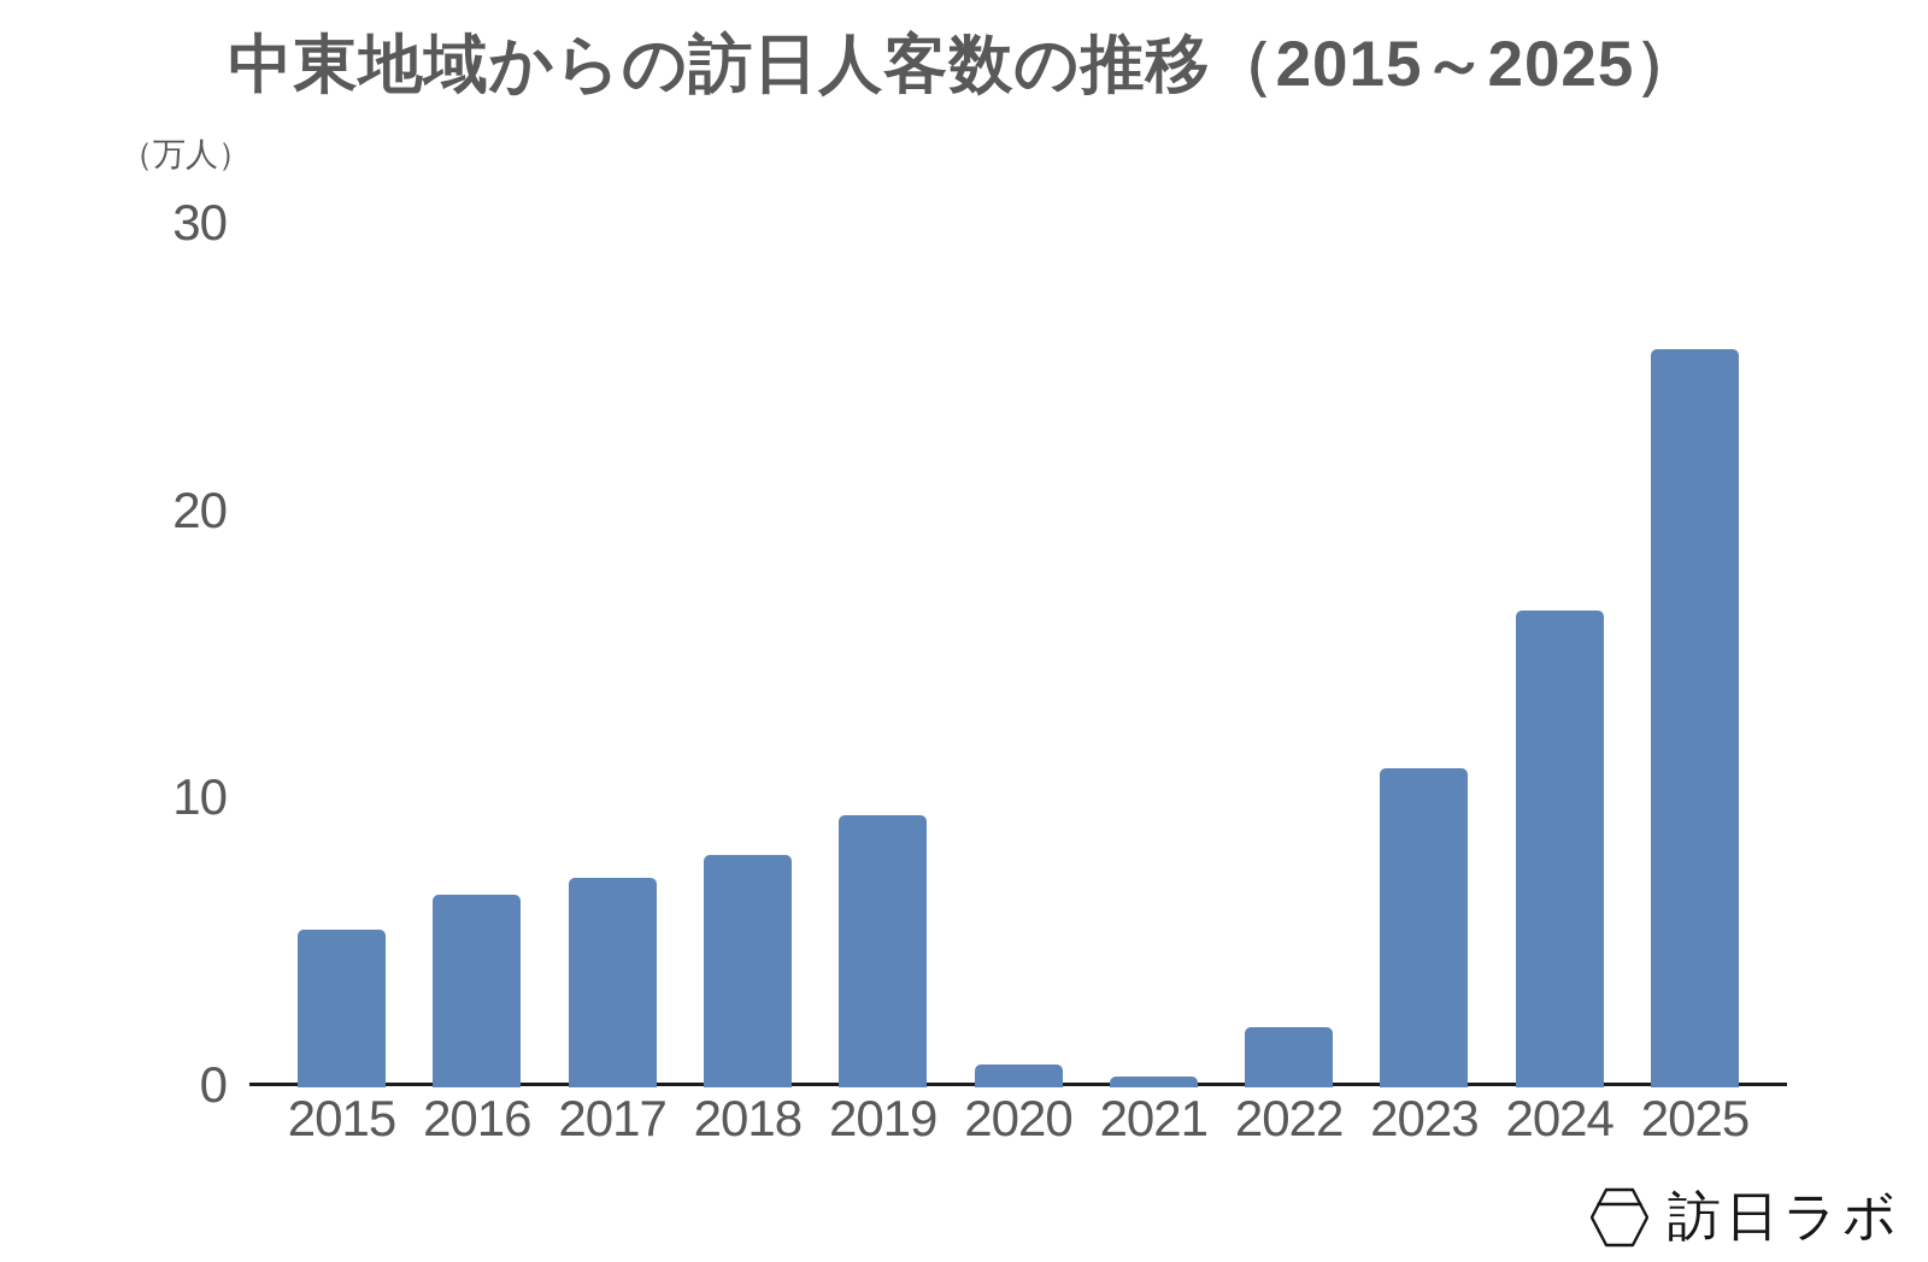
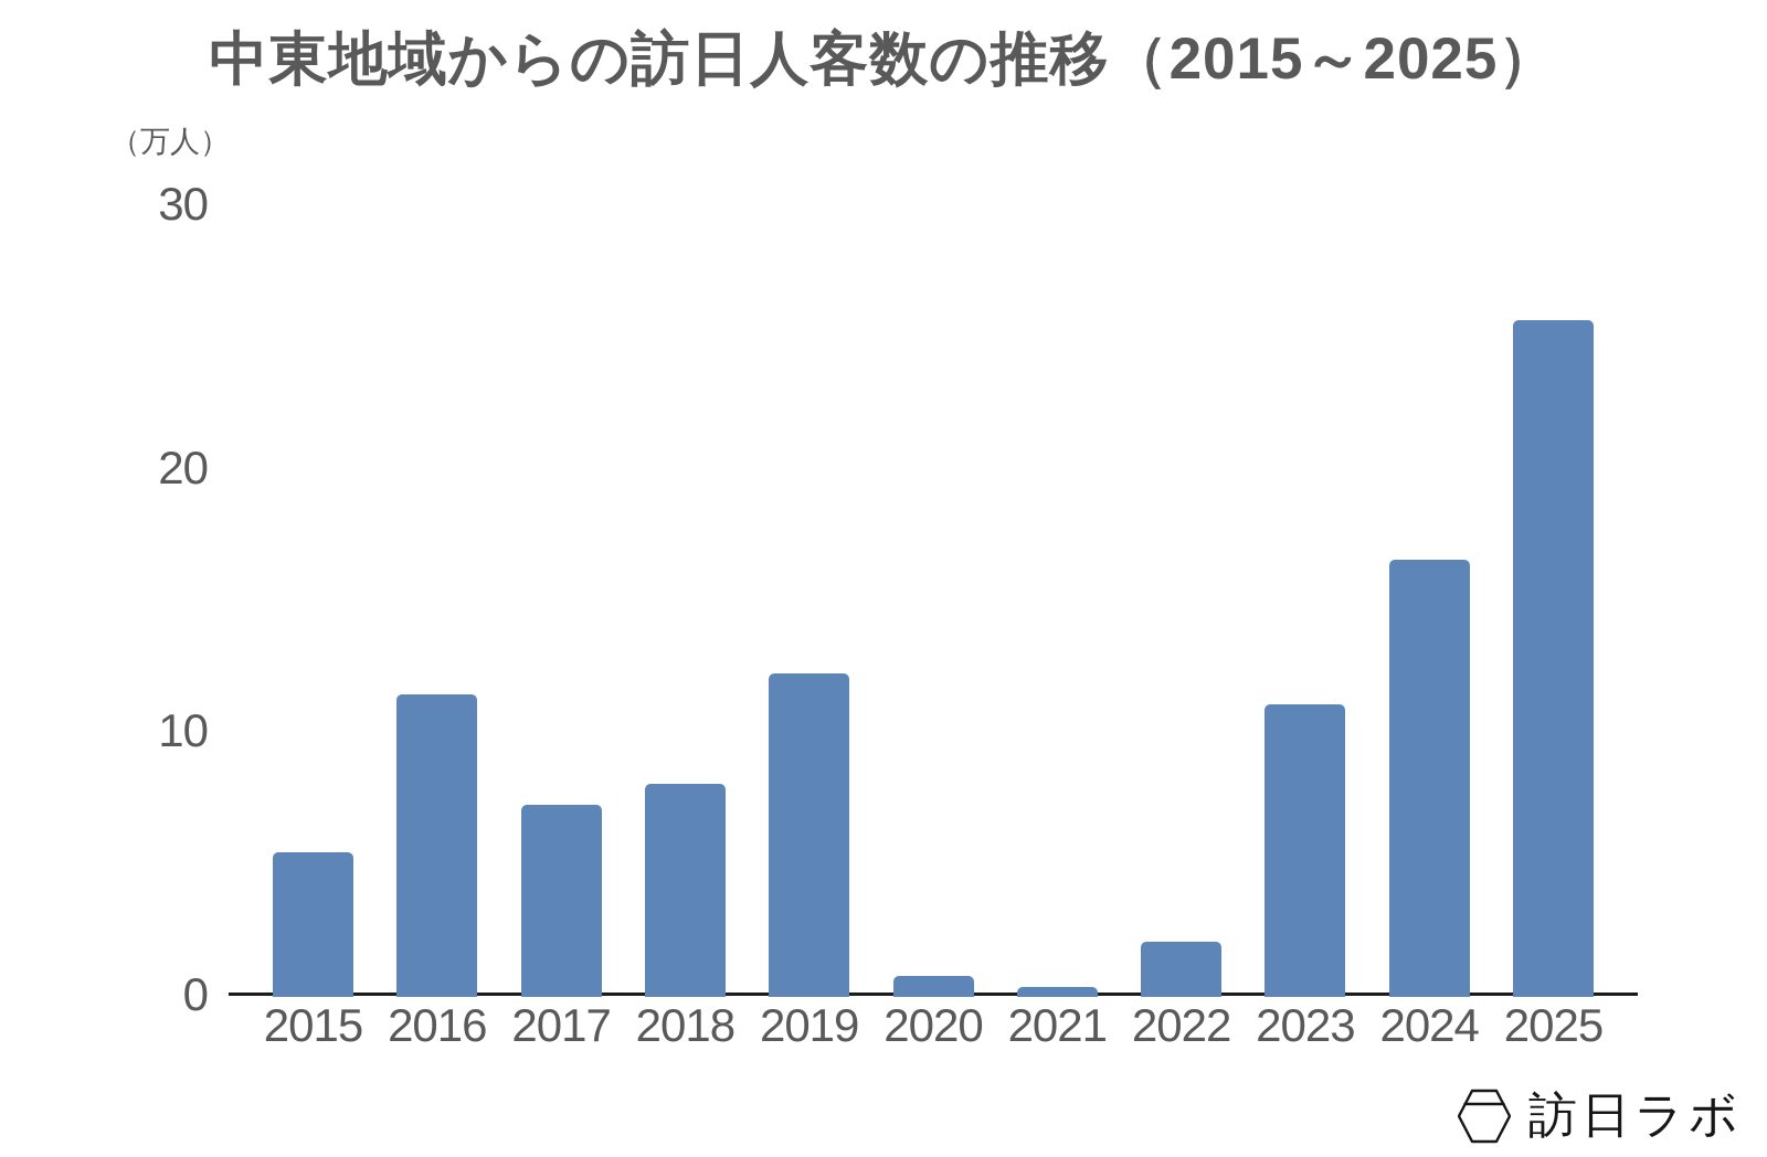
2016: 6.6 -> 11.4
2019: 9.4 -> 12.2
